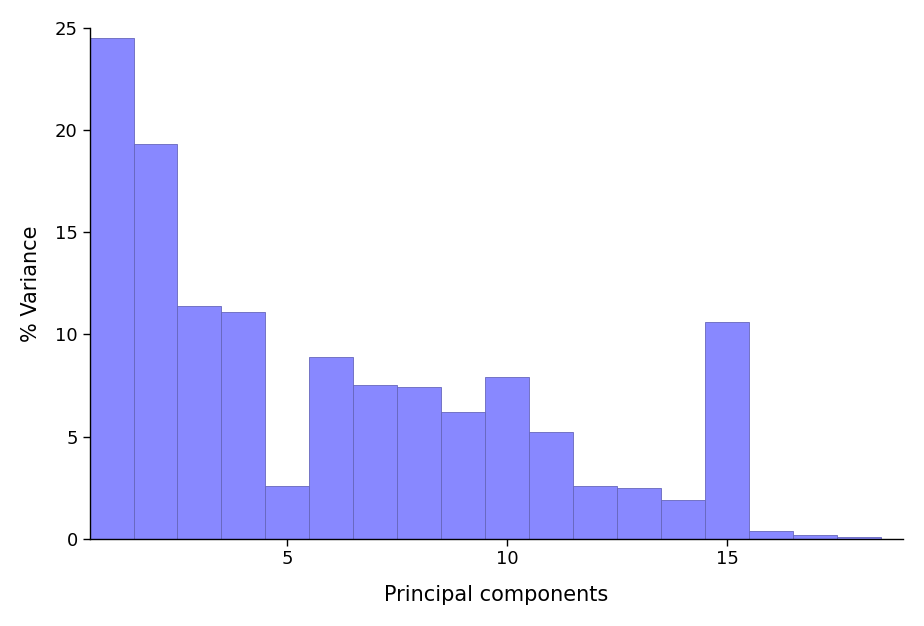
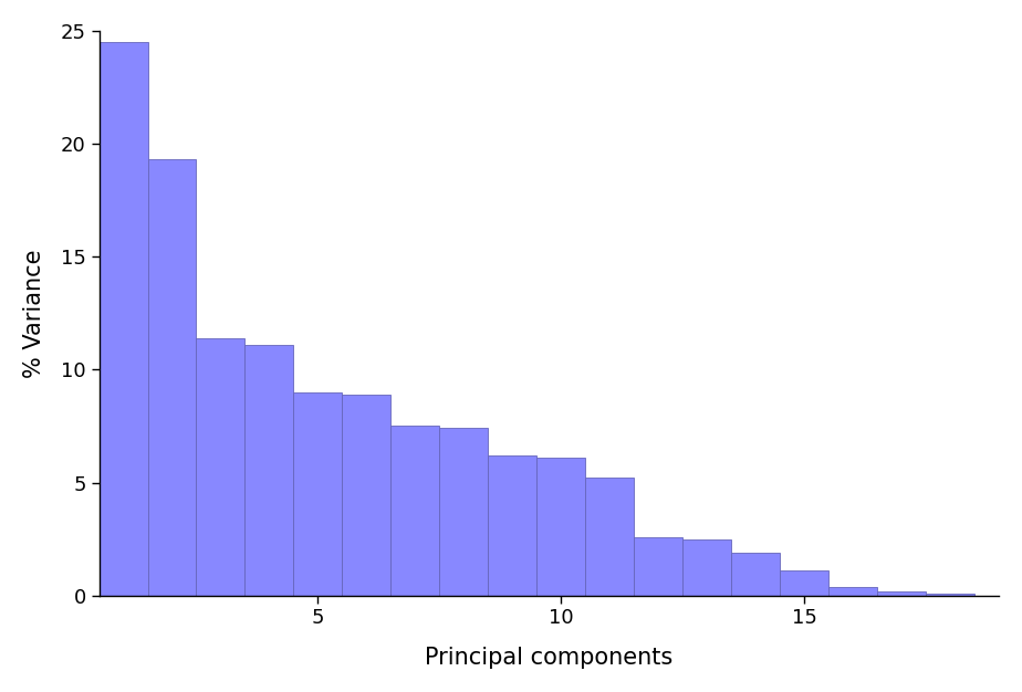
5: 2.6 -> 9.0
10: 7.9 -> 6.1
15: 10.6 -> 1.1
